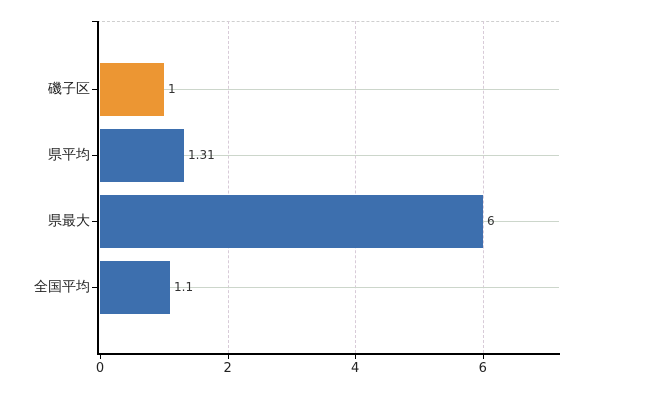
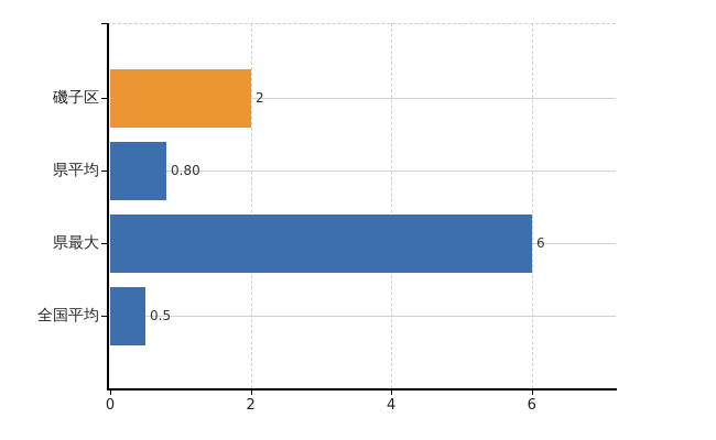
磯子区: 1 -> 2
県平均: 1.31 -> 0.80
全国平均: 1.1 -> 0.5
